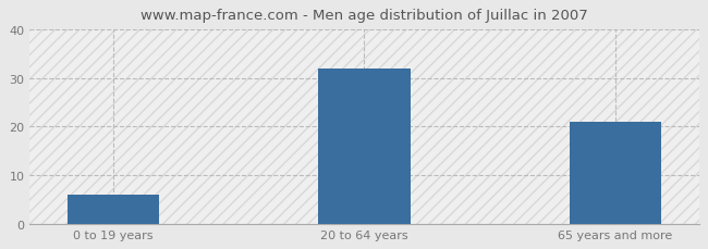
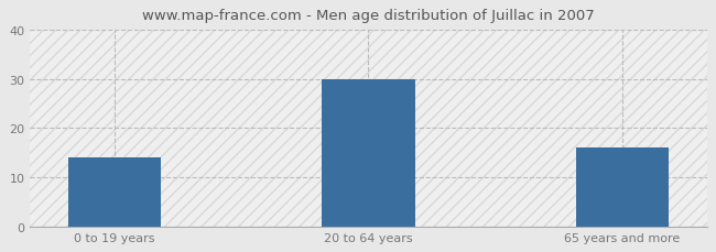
0 to 19 years: 6 -> 14
20 to 64 years: 32 -> 30
65 years and more: 21 -> 16
